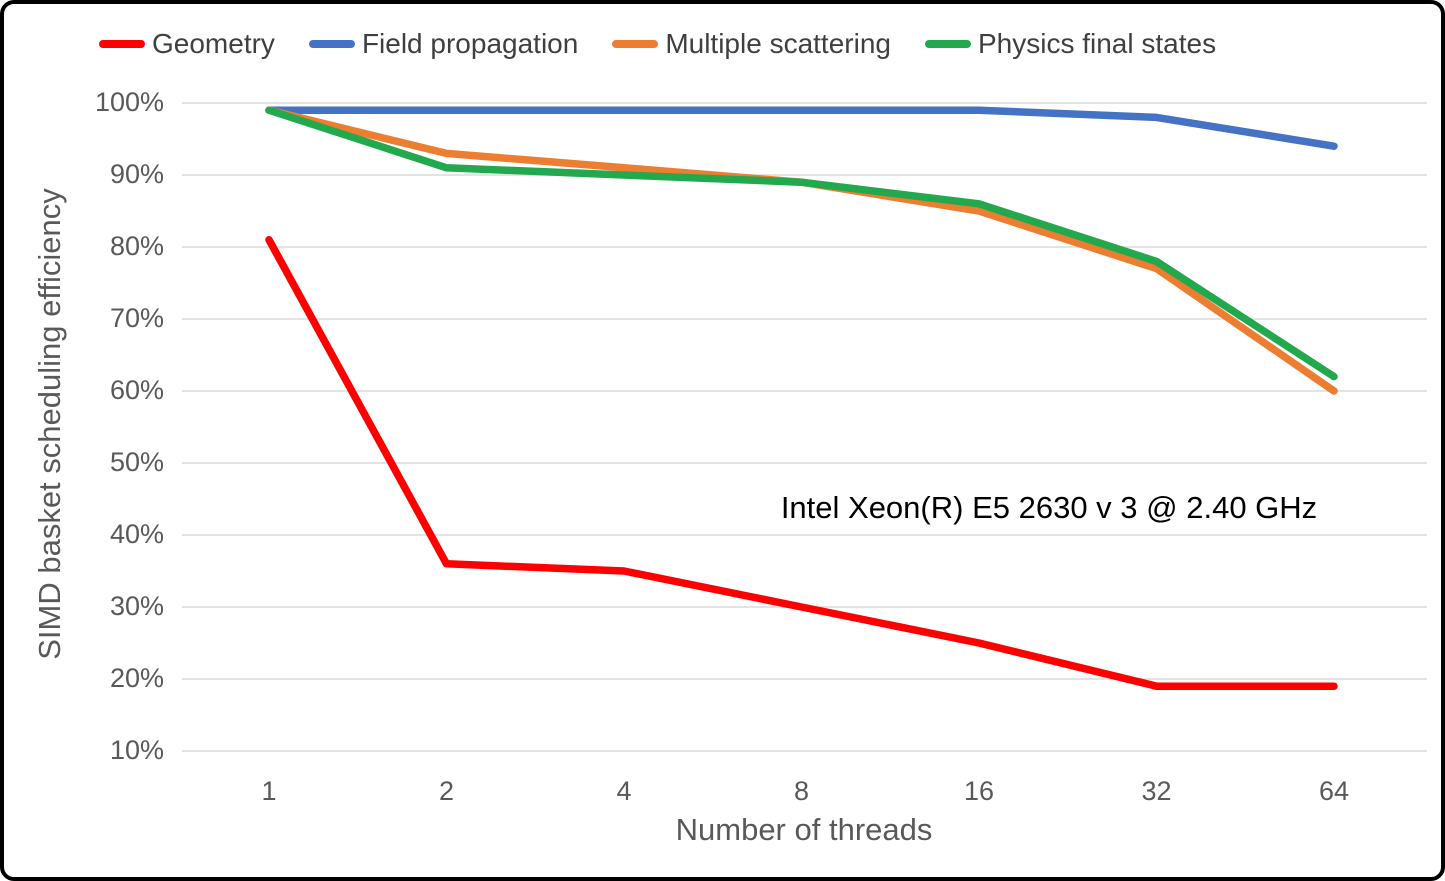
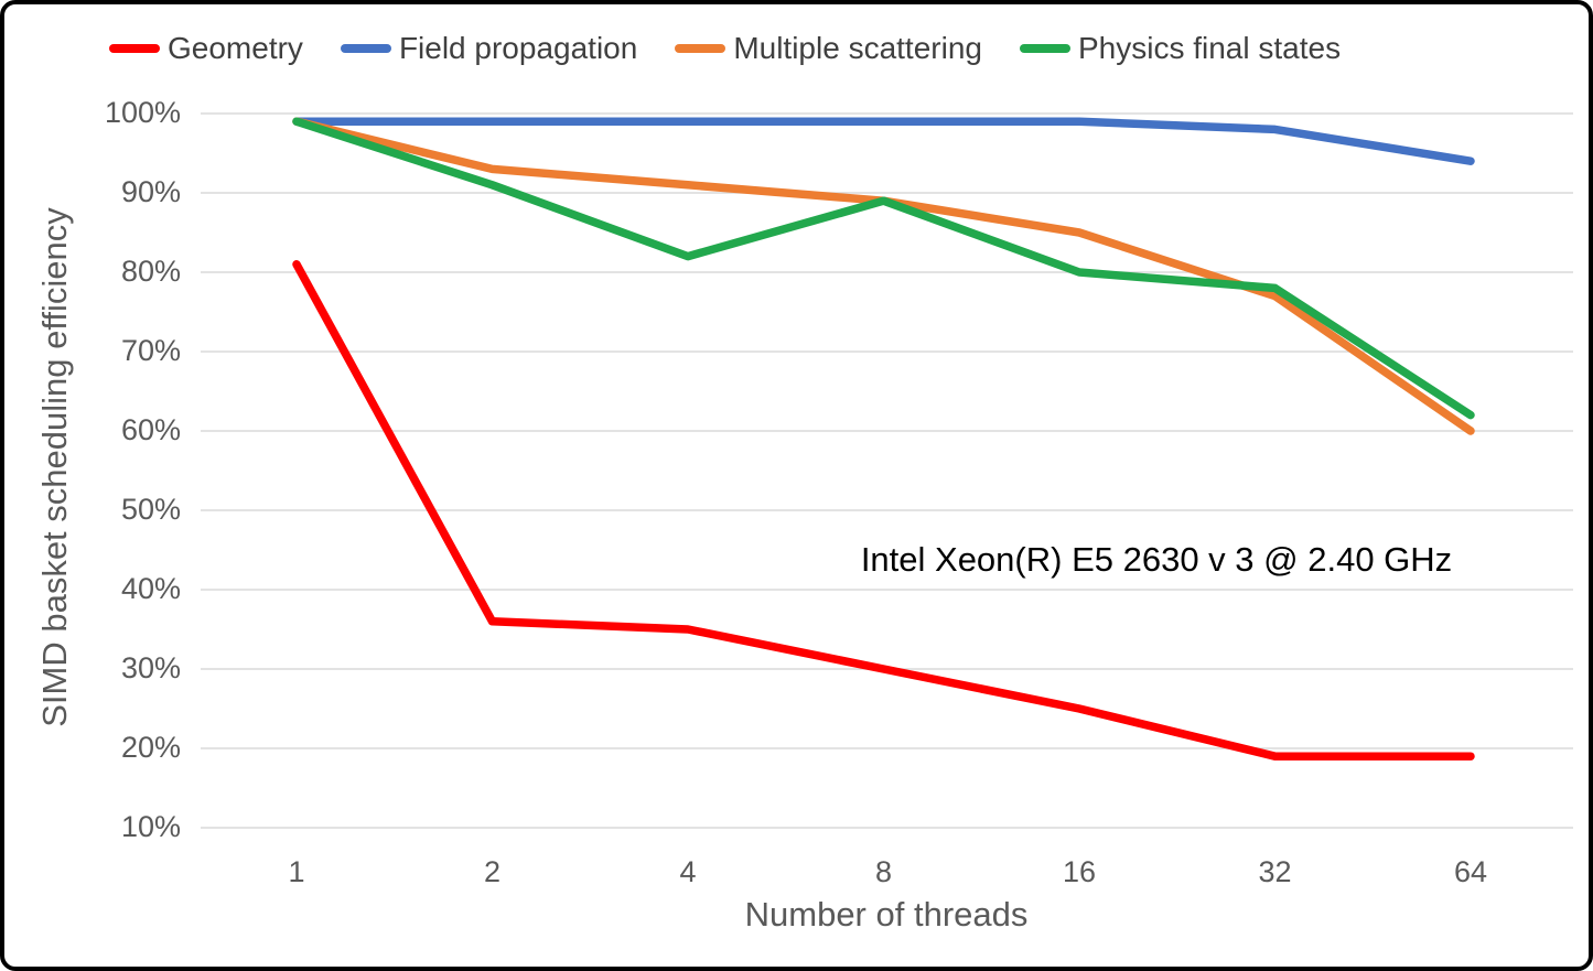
Physics final states/4: 90% -> 82%
Physics final states/16: 86% -> 80%
